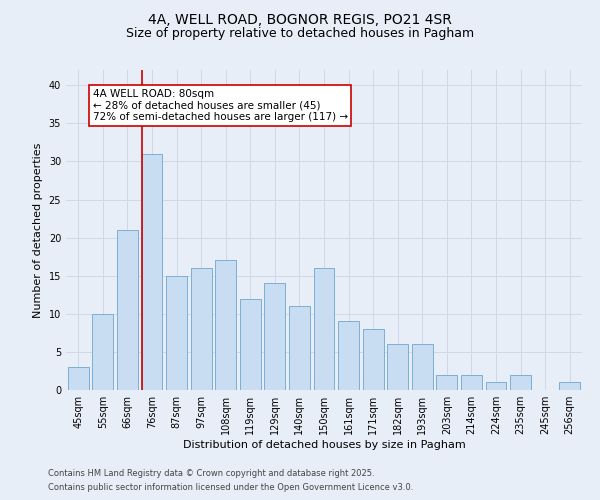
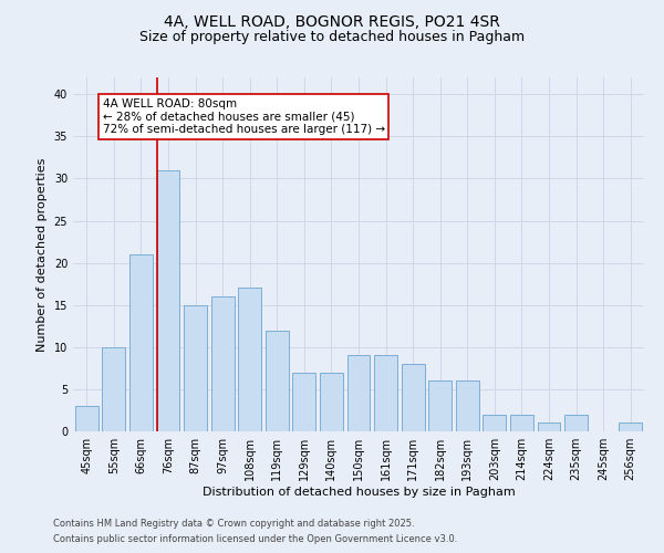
129sqm: 14 -> 7
140sqm: 11 -> 7
150sqm: 16 -> 9
